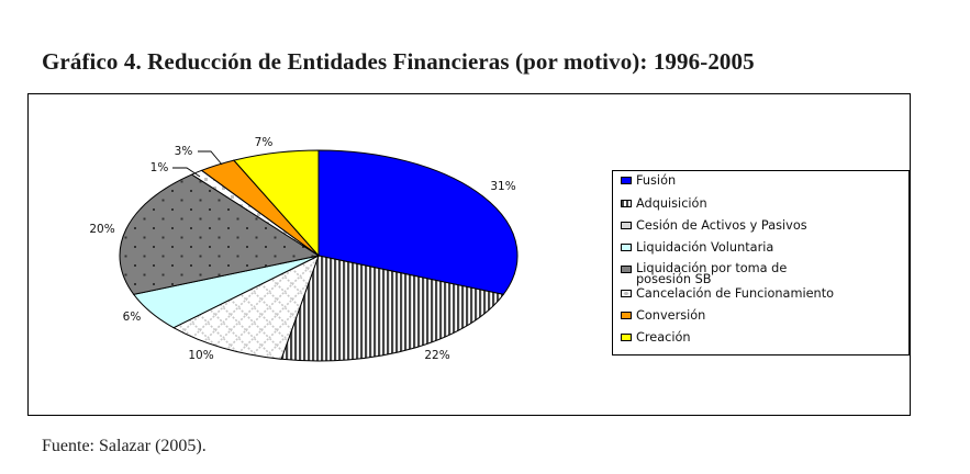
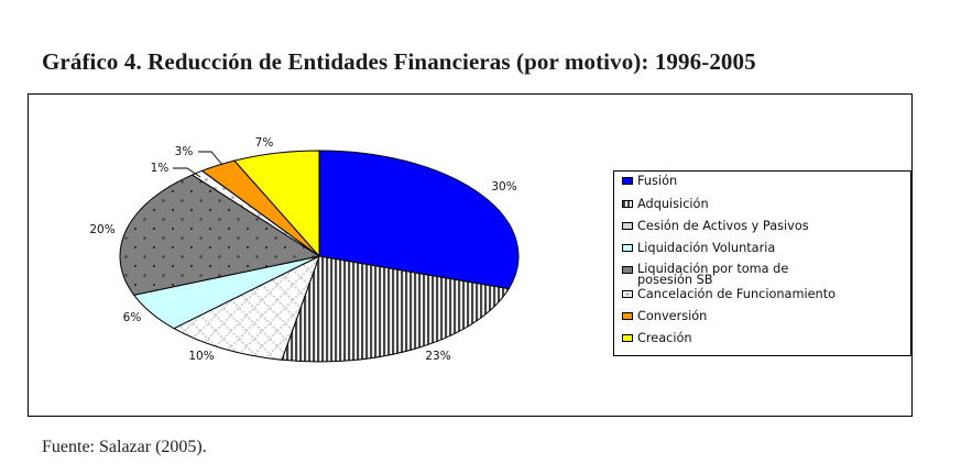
Fusión: 31% -> 30%
Adquisición: 22% -> 23%
